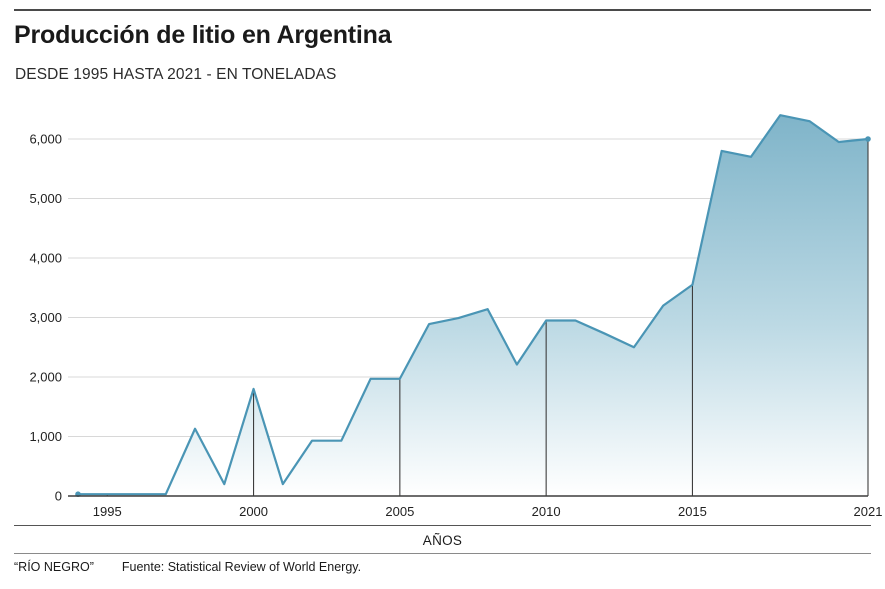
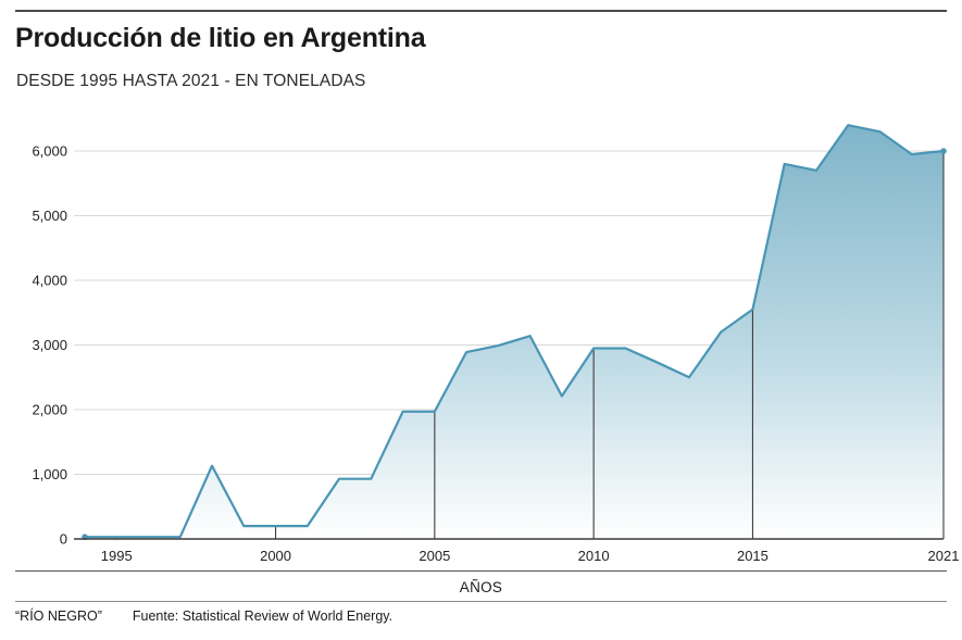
2000: 1800 -> 200
